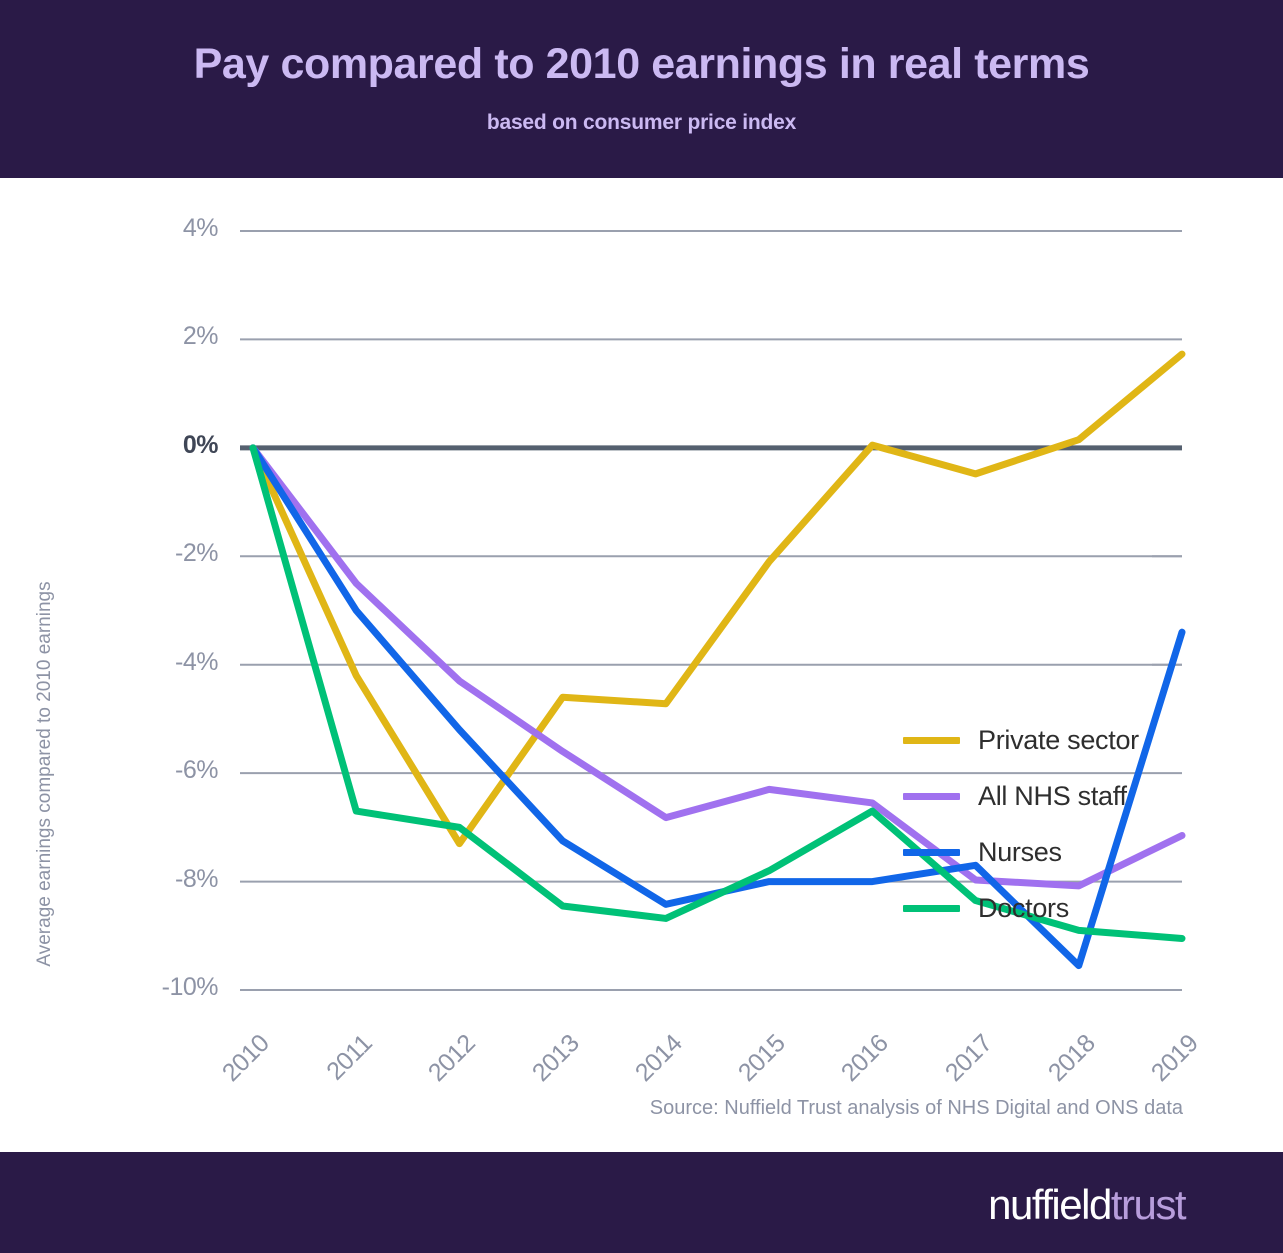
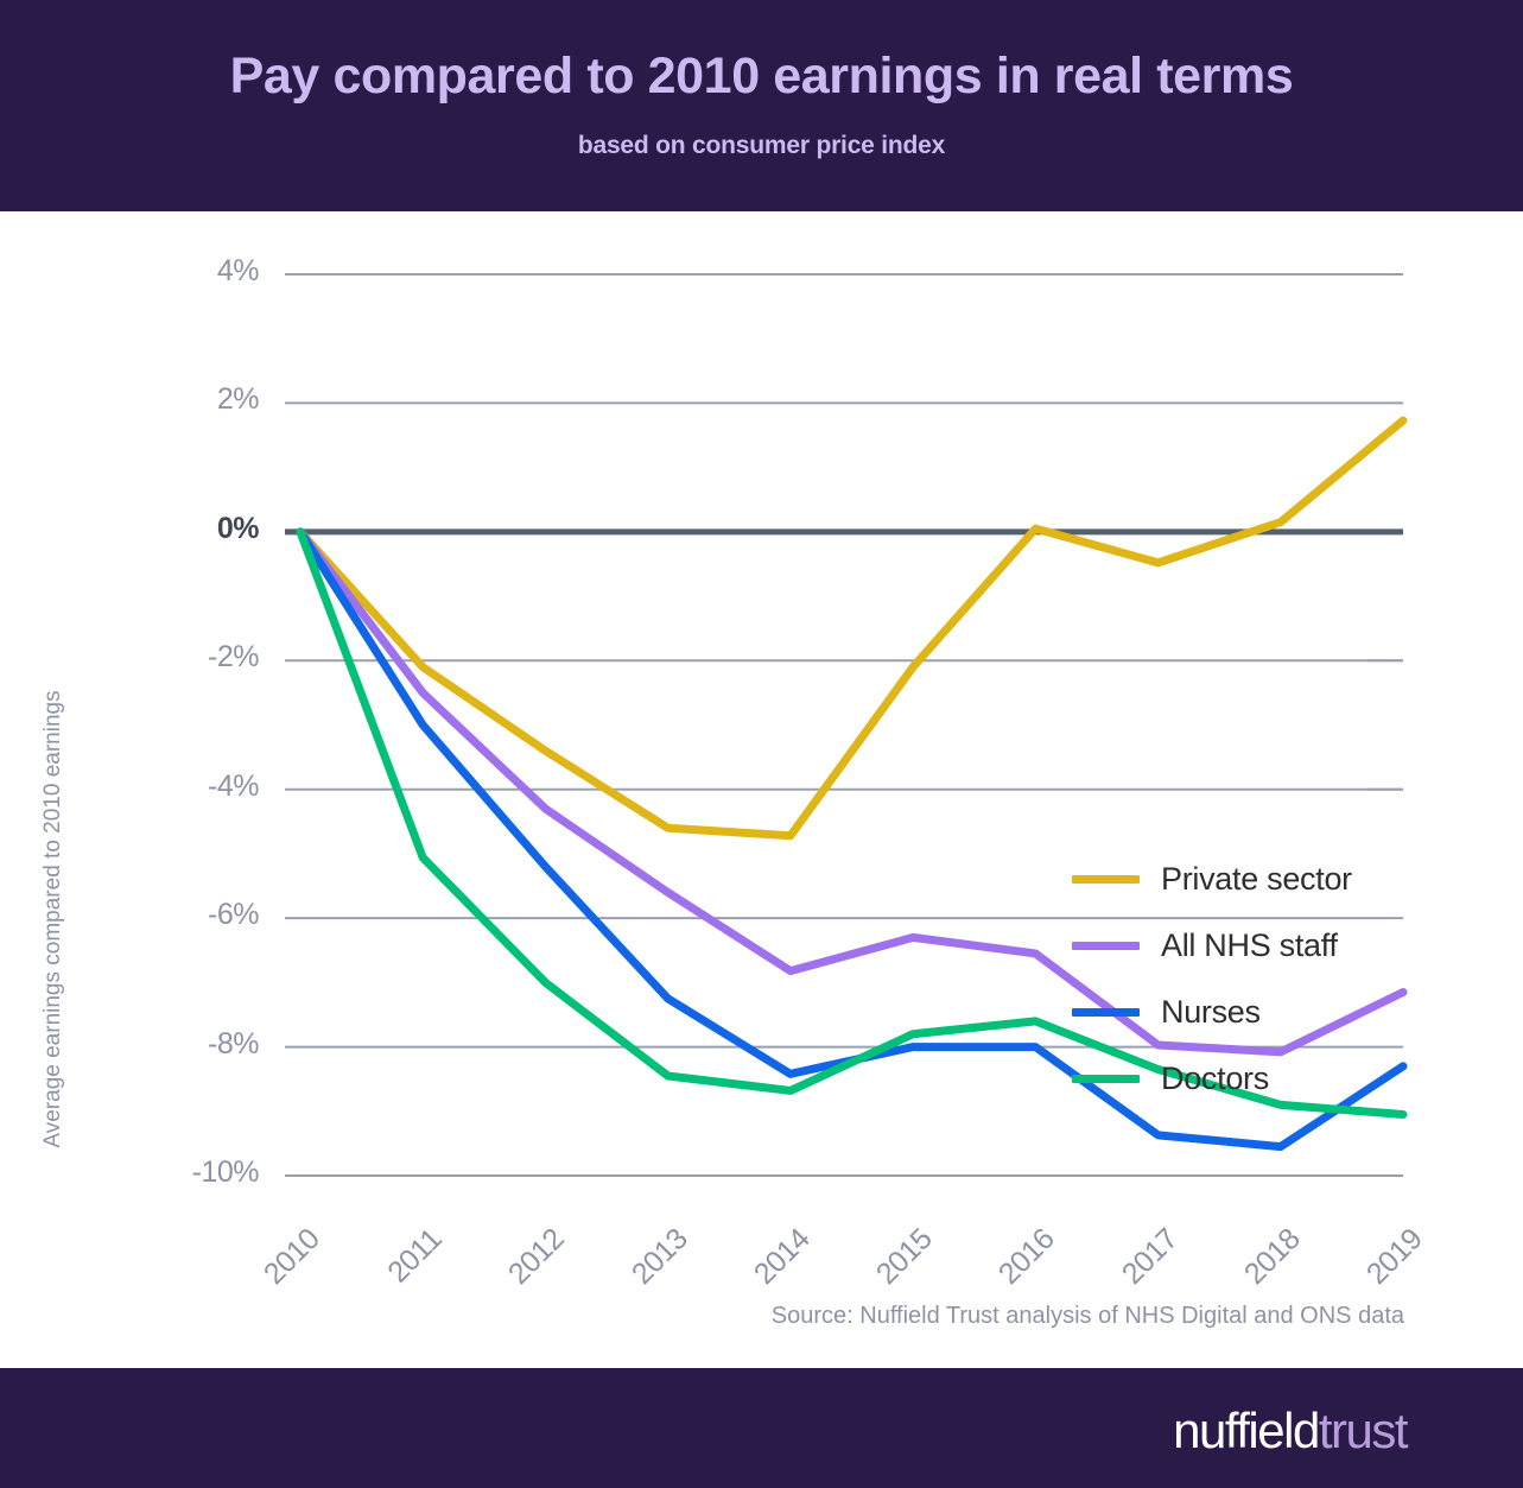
Private sector/2011: -4.2% -> -2.1%
Doctors/2011: -6.7% -> -5.1%
Private sector/2012: -7.3% -> -3.4%
Doctors/2016: -6.7% -> -7.6%
Nurses/2017: -7.7% -> -9.4%
Nurses/2019: -3.4% -> -8.3%
